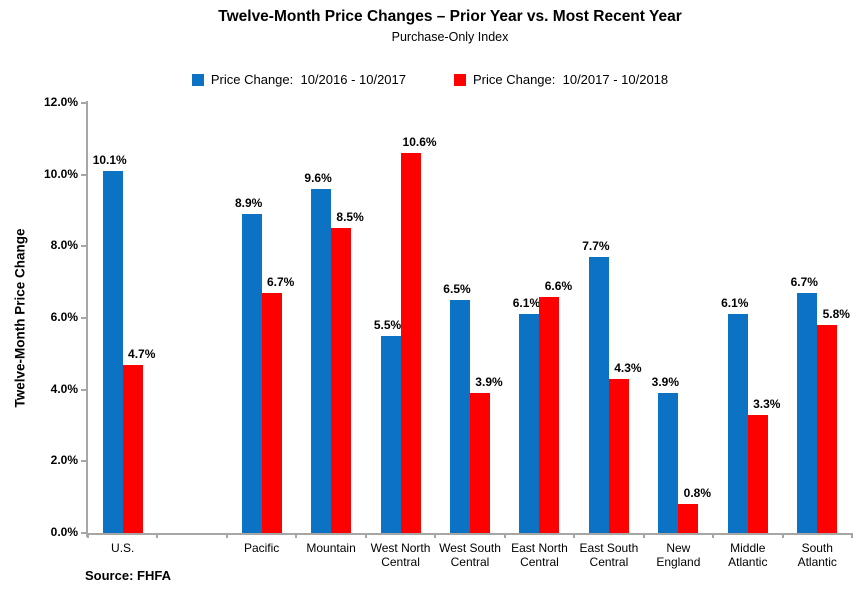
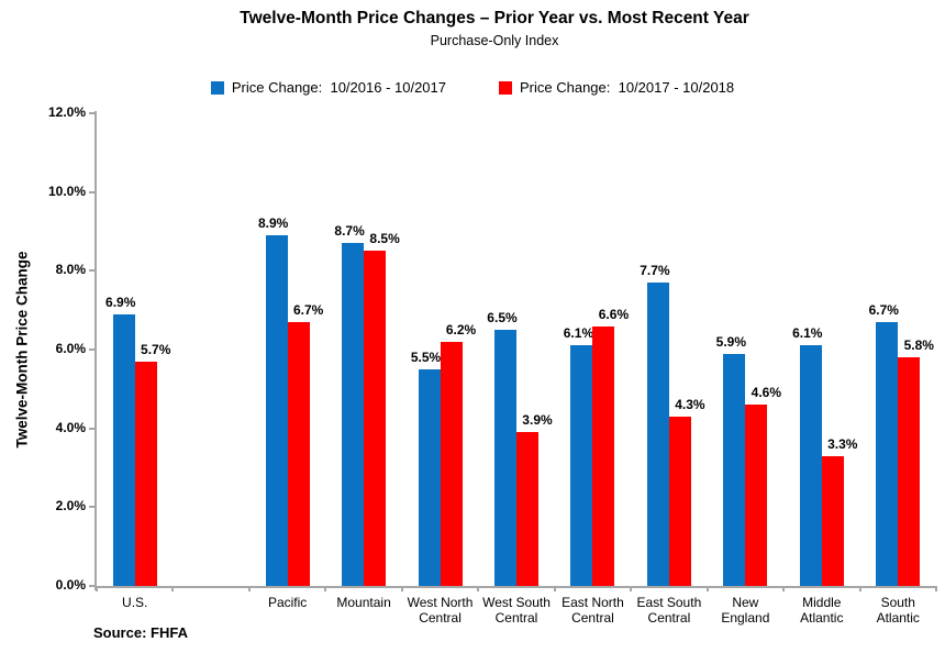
Price Change: 10/2016 - 10/2017/U.S.: 10.1% -> 6.9%
Price Change: 10/2017 - 10/2018/U.S.: 4.7% -> 5.7%
Price Change: 10/2016 - 10/2017/Mountain: 9.6% -> 8.7%
Price Change: 10/2017 - 10/2018/West North Central: 10.6% -> 6.2%
Price Change: 10/2016 - 10/2017/New England: 3.9% -> 5.9%
Price Change: 10/2017 - 10/2018/New England: 0.8% -> 4.6%
